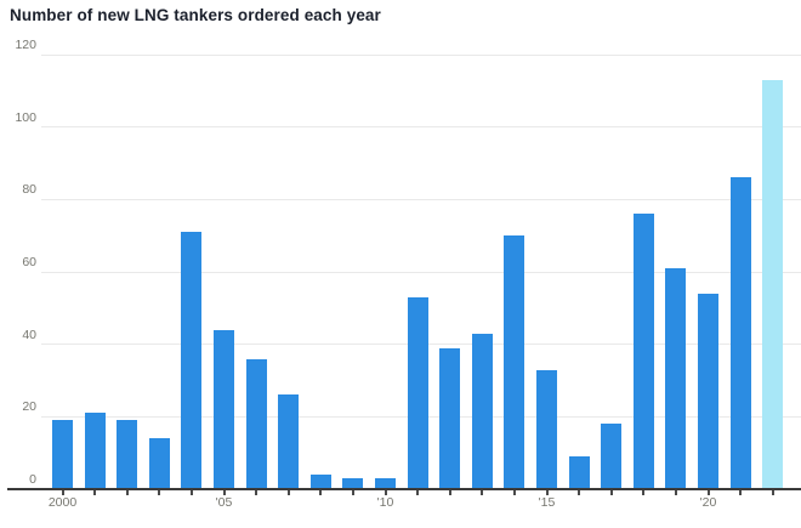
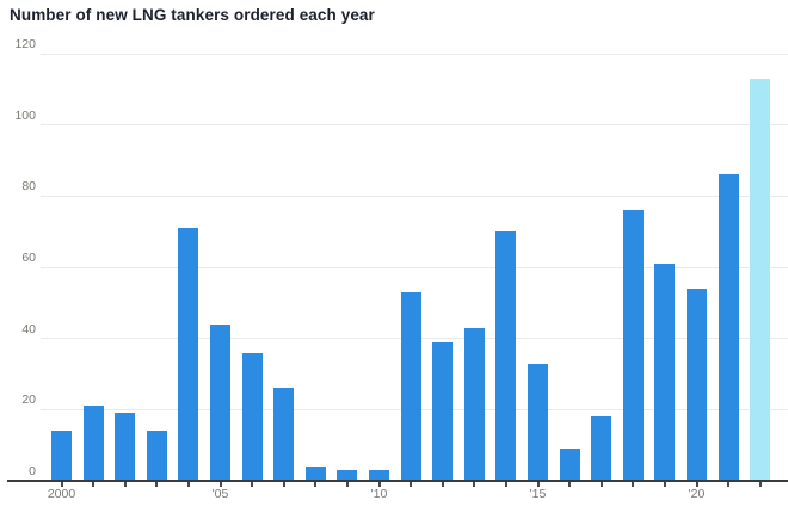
2000: 19 -> 14
